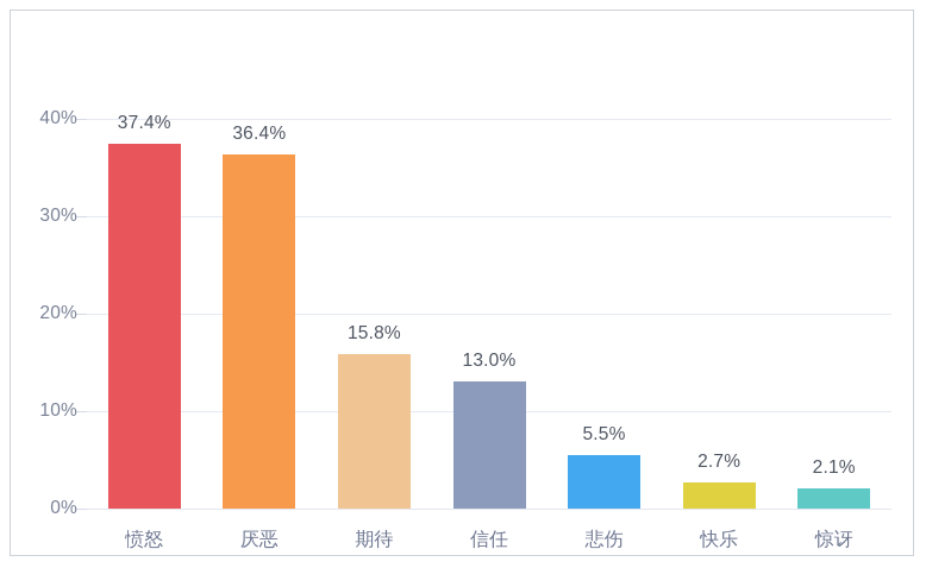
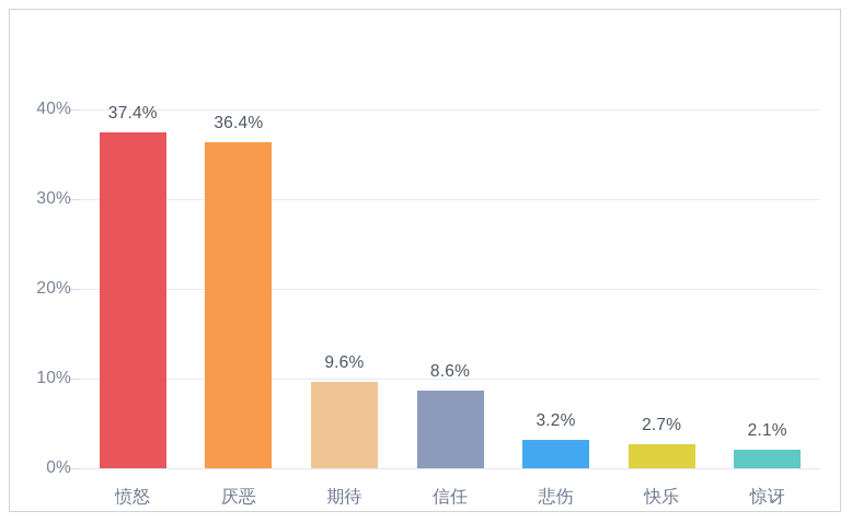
期待: 15.8% -> 9.6%
信任: 13.0% -> 8.6%
悲伤: 5.5% -> 3.2%
